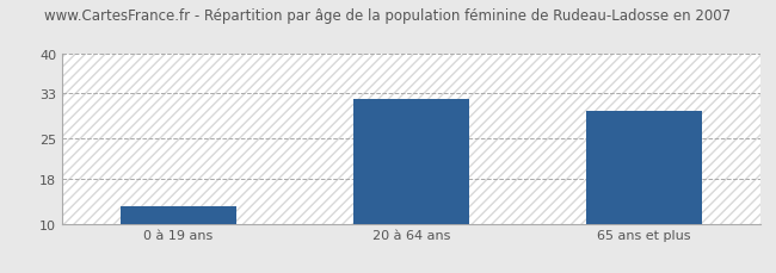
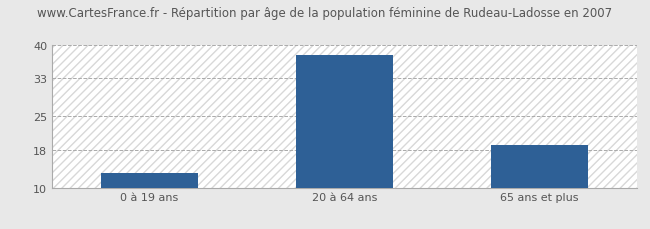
20 à 64 ans: 32 -> 38
65 ans et plus: 30 -> 19
